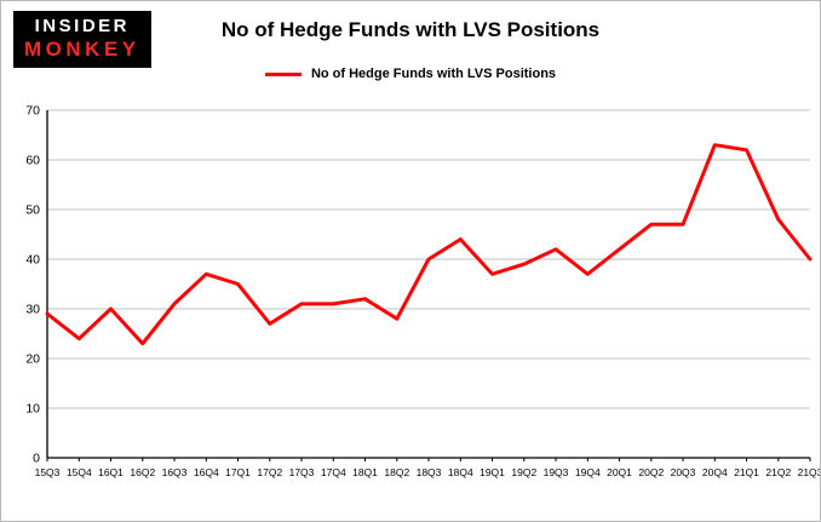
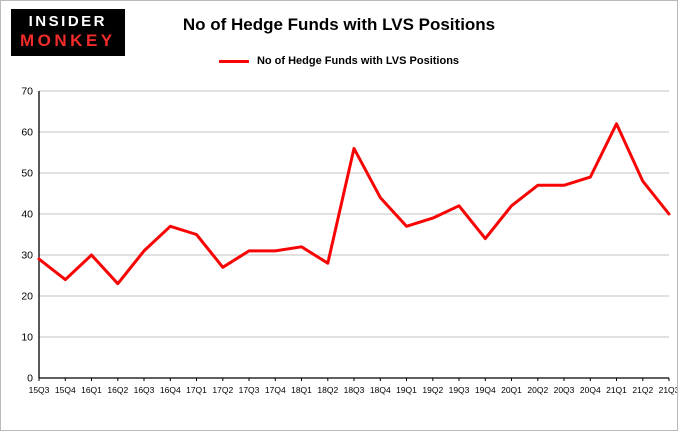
18Q3: 40 -> 56
19Q4: 37 -> 34
20Q4: 63 -> 49
